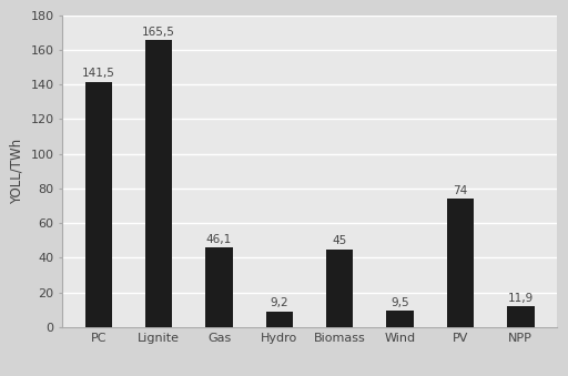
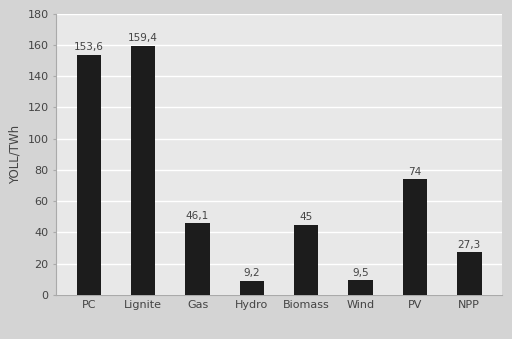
PC: 141,5 -> 153,6
Lignite: 165,5 -> 159,4
NPP: 11,9 -> 27,3
